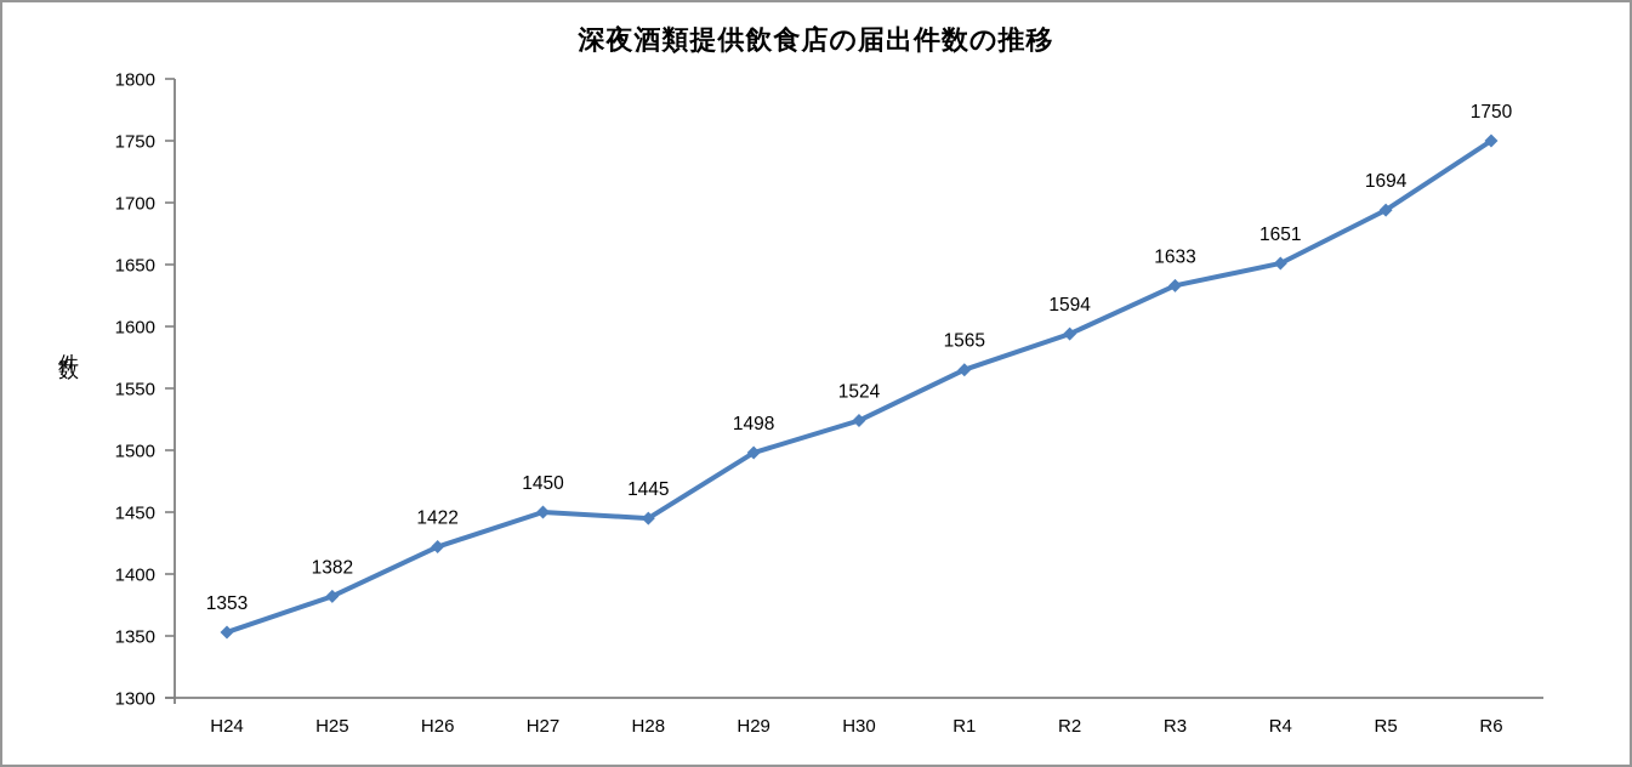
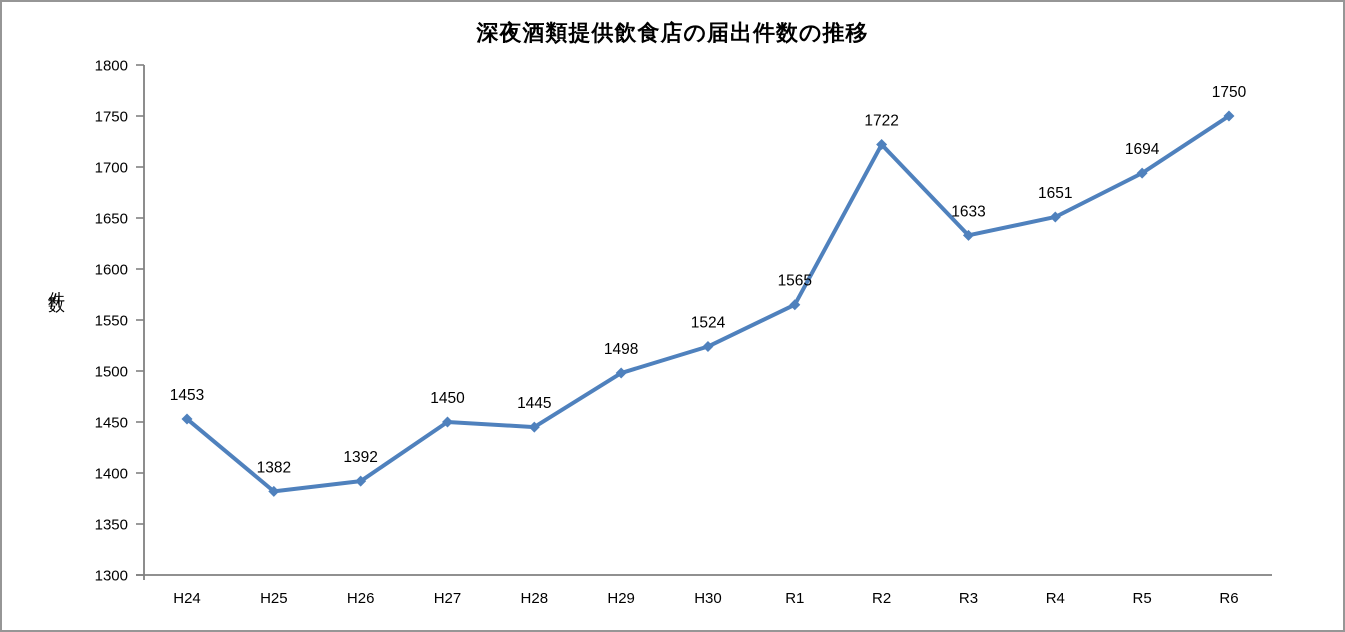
H24: 1353 -> 1453
H26: 1422 -> 1392
R2: 1594 -> 1722
